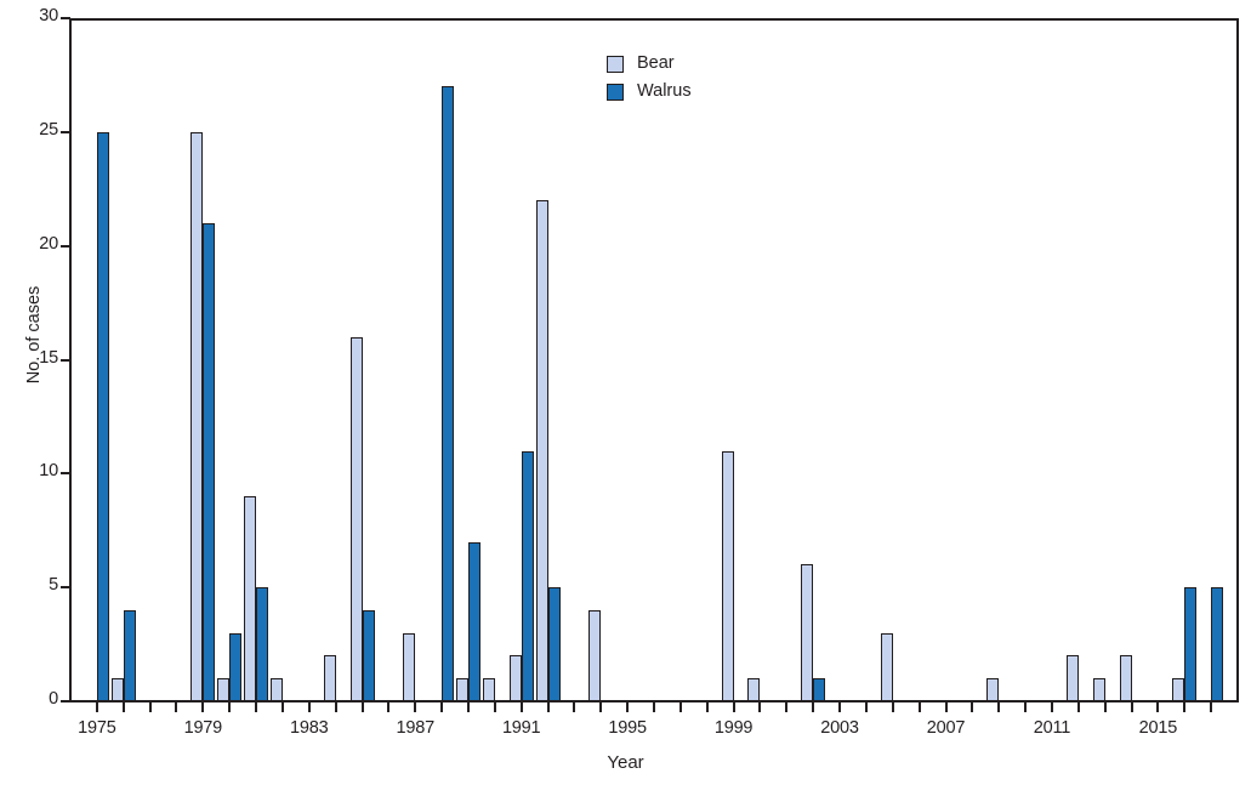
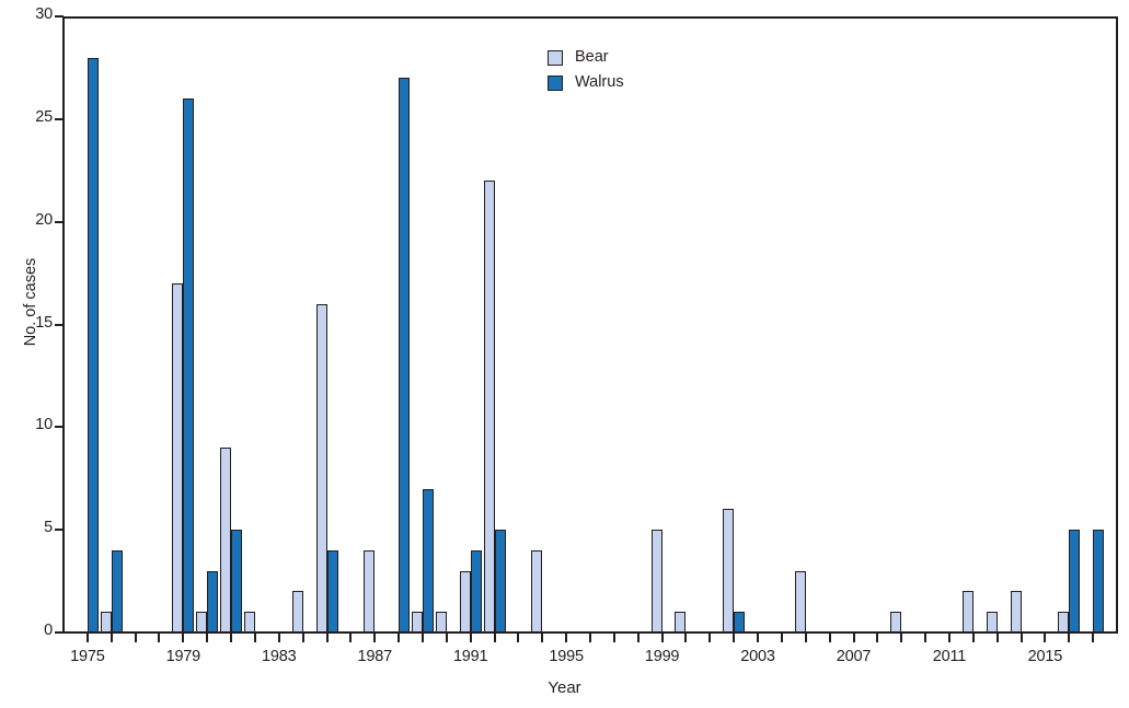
Walrus/1975: 25 -> 28
Bear/1979: 25 -> 17
Walrus/1979: 21 -> 26
Bear/1987: 3 -> 4
Bear/1991: 2 -> 3
Walrus/1991: 11 -> 4
Bear/1999: 11 -> 5
